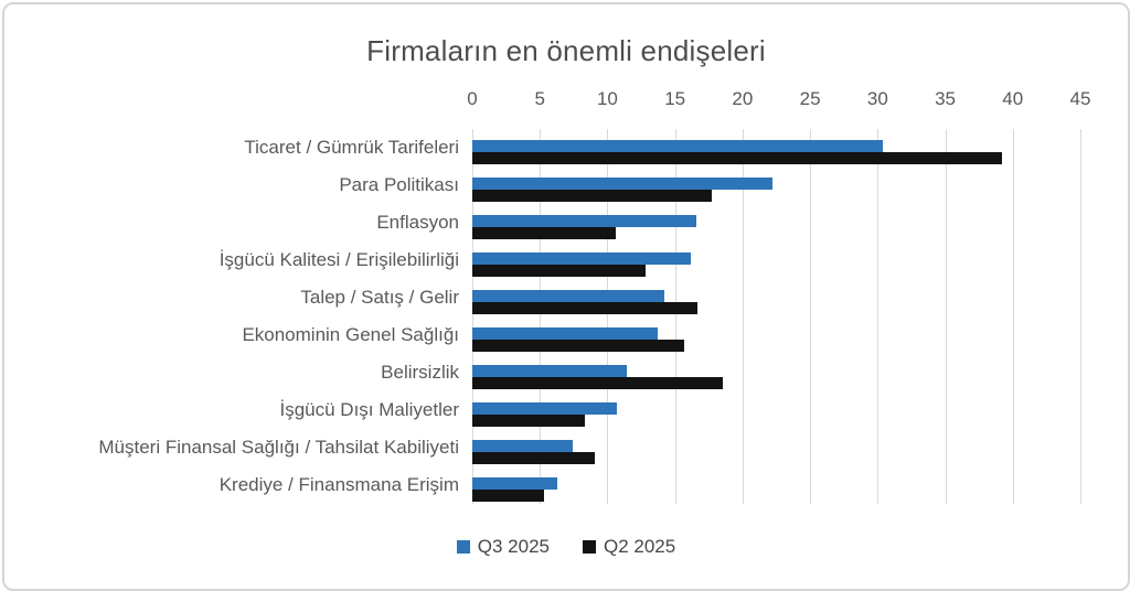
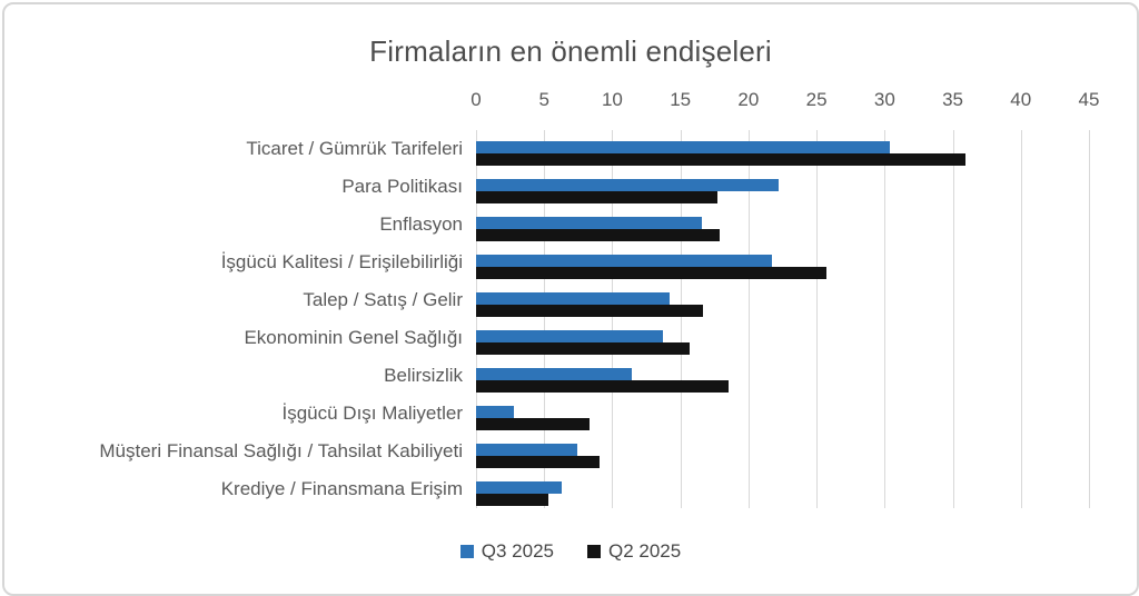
Q2 2025/Ticaret / Gümrük Tarifeleri: 39.2 -> 35.9
Q2 2025/Enflasyon: 10.6 -> 17.9
Q3 2025/İşgücü Kalitesi / Erişilebilirliği: 16.2 -> 21.7
Q2 2025/İşgücü Kalitesi / Erişilebilirliği: 12.8 -> 25.7
Q3 2025/İşgücü Dışı Maliyetler: 10.7 -> 2.8
